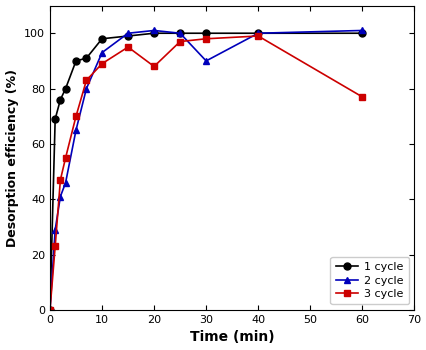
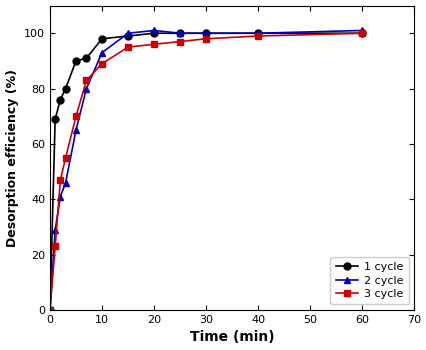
3 cycle/20: 88 -> 96
2 cycle/30: 90 -> 100
3 cycle/60: 77 -> 100
